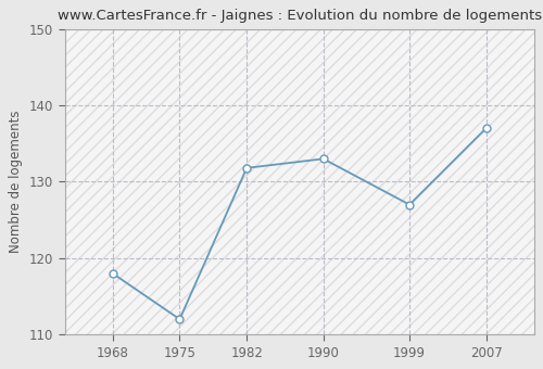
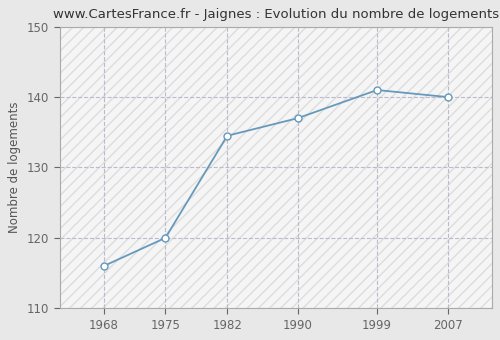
1968: 118.0 -> 116.0
1975: 112.0 -> 120.0
1982: 131.8 -> 134.5
1990: 133.0 -> 137.0
1999: 127.0 -> 141.0
2007: 137.0 -> 140.0
